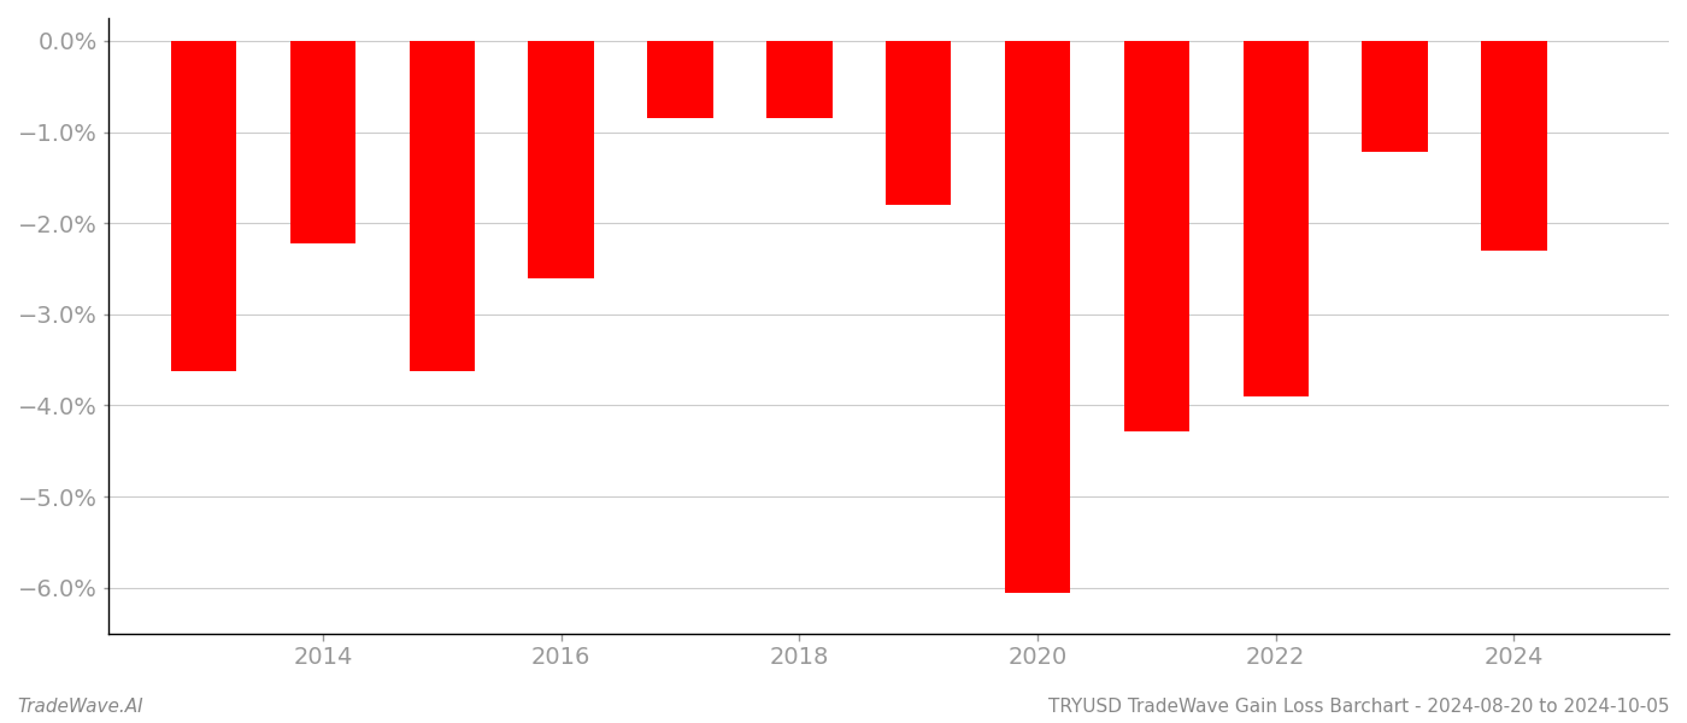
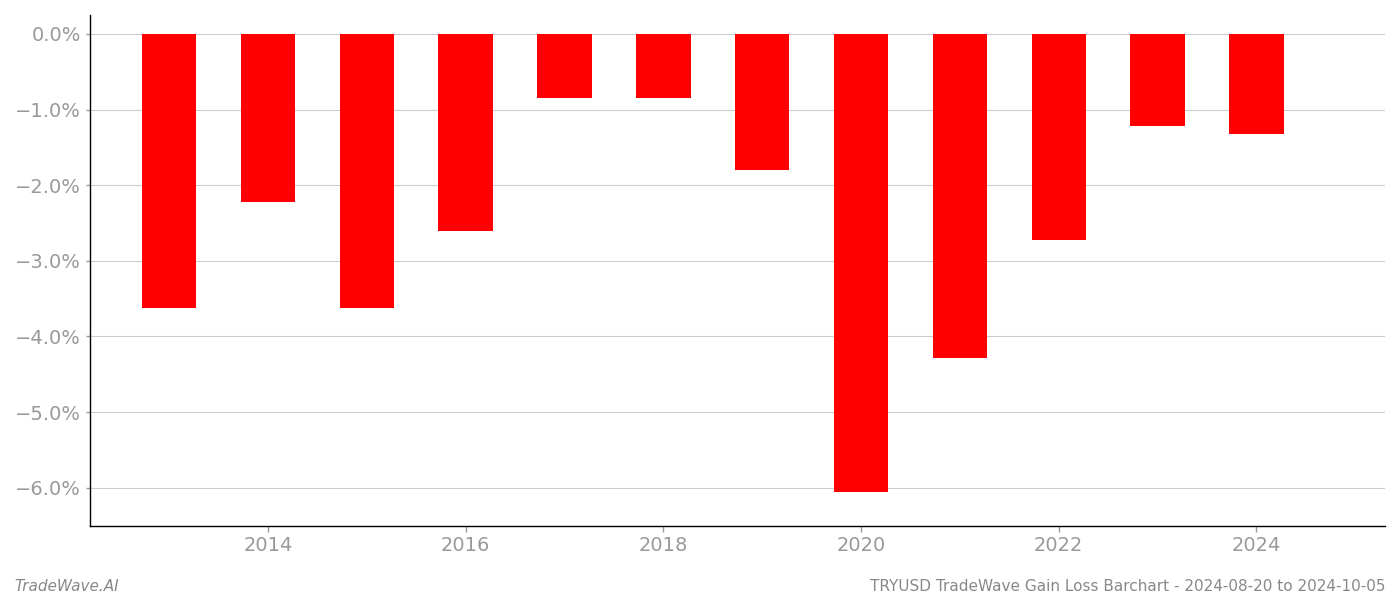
2022: -3.90% -> -2.72%
2024: -2.30% -> -1.32%
